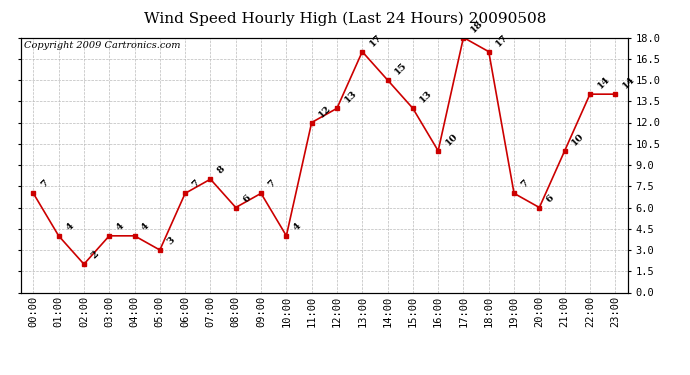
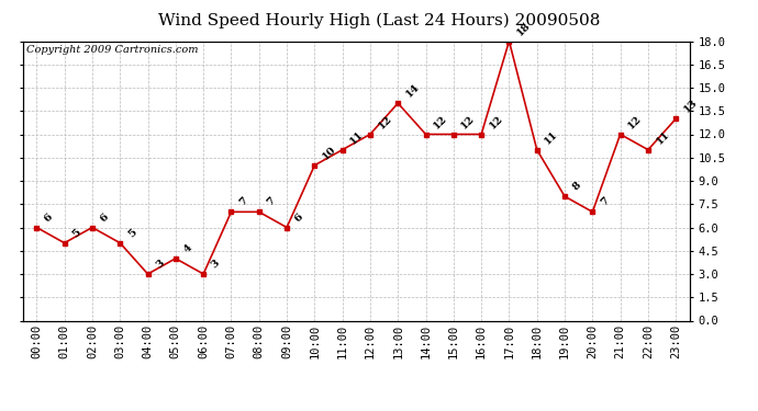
00:00: 7 -> 6
01:00: 4 -> 5
02:00: 2 -> 6
03:00: 4 -> 5
04:00: 4 -> 3
05:00: 3 -> 4
06:00: 7 -> 3
07:00: 8 -> 7
08:00: 6 -> 7
09:00: 7 -> 6
10:00: 4 -> 10
11:00: 12 -> 11
12:00: 13 -> 12
13:00: 17 -> 14
14:00: 15 -> 12
15:00: 13 -> 12
16:00: 10 -> 12
18:00: 17 -> 11
19:00: 7 -> 8
20:00: 6 -> 7
21:00: 10 -> 12
22:00: 14 -> 11
23:00: 14 -> 13
